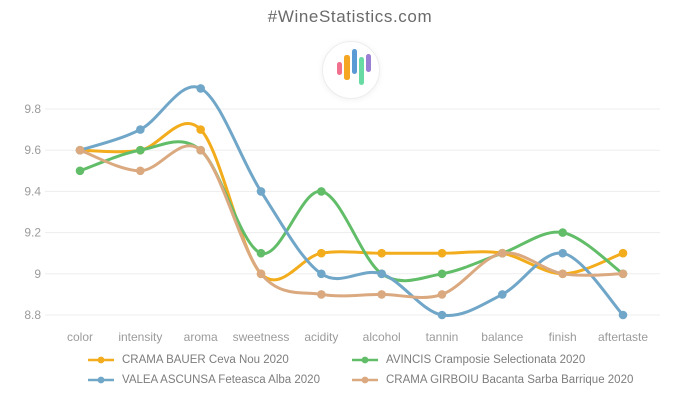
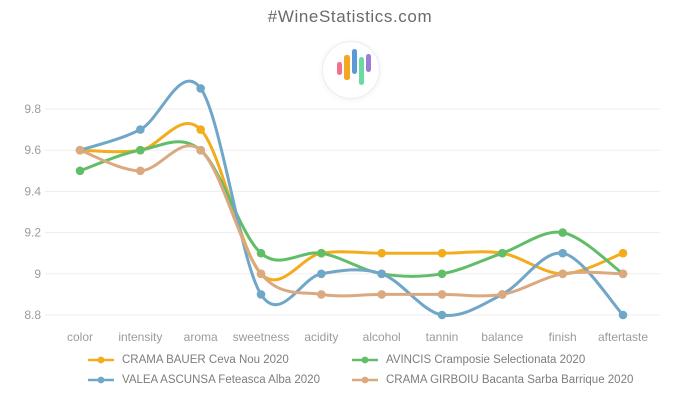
VALEA ASCUNSA Feteasca Alba 2020/sweetness: 9.4 -> 8.9
AVINCIS Cramposie Selectionata 2020/acidity: 9.4 -> 9.1
CRAMA GIRBOIU Bacanta Sarba Barrique 2020/balance: 9.1 -> 8.9
